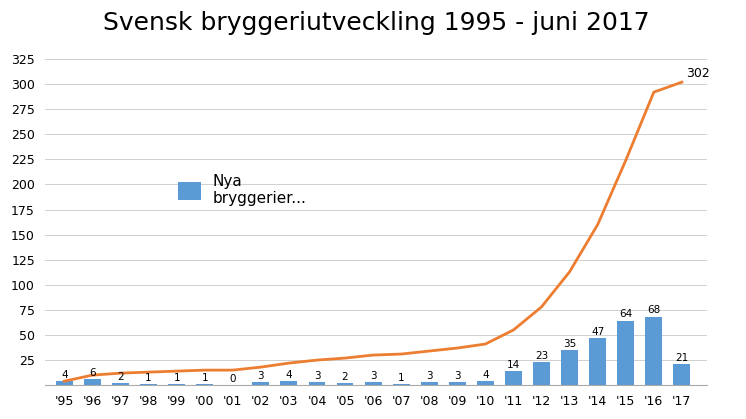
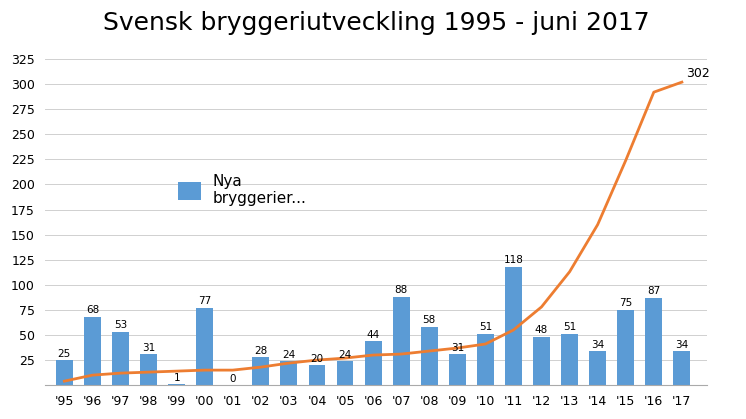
Nya bryggerier.../'95: 4 -> 25
Nya bryggerier.../'96: 6 -> 68
Nya bryggerier.../'97: 2 -> 53
Nya bryggerier.../'98: 1 -> 31
Nya bryggerier.../'00: 1 -> 77
Nya bryggerier.../'02: 3 -> 28
Nya bryggerier.../'03: 4 -> 24
Nya bryggerier.../'04: 3 -> 20
Nya bryggerier.../'05: 2 -> 24
Nya bryggerier.../'06: 3 -> 44
Nya bryggerier.../'07: 1 -> 88
Nya bryggerier.../'08: 3 -> 58
Nya bryggerier.../'09: 3 -> 31
Nya bryggerier.../'10: 4 -> 51
Nya bryggerier.../'11: 14 -> 118
Nya bryggerier.../'12: 23 -> 48
Nya bryggerier.../'13: 35 -> 51
Nya bryggerier.../'14: 47 -> 34
Nya bryggerier.../'15: 64 -> 75
Nya bryggerier.../'16: 68 -> 87
Nya bryggerier.../'17: 21 -> 34
